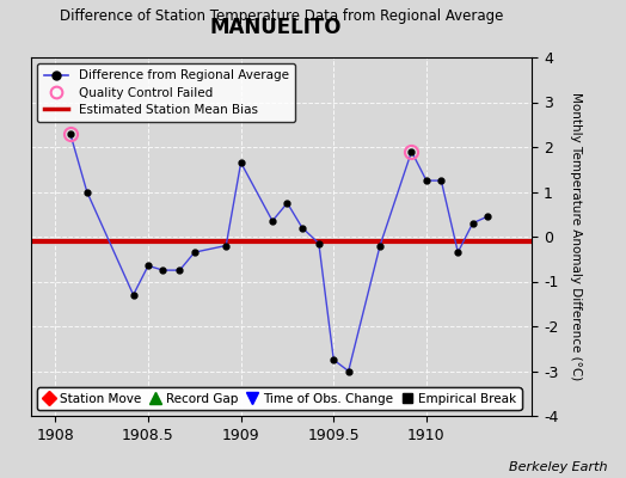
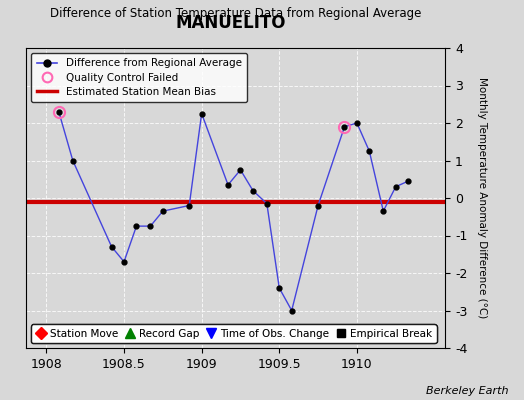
1908.5: -0.65 -> -1.70
1909: 1.65 -> 2.25
1909.5: -2.75 -> -2.40
1910: 1.25 -> 2.00
